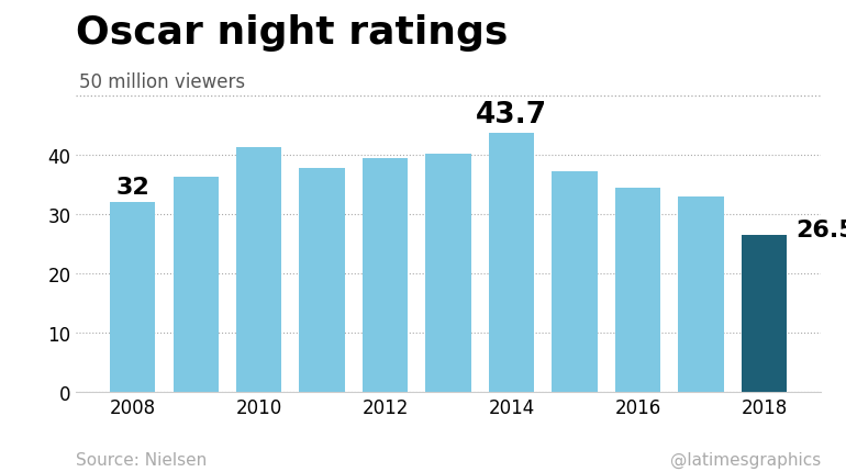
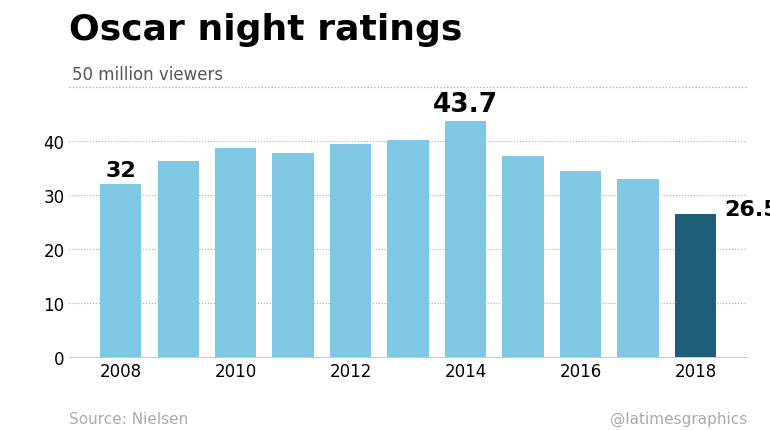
2010: 41.3 -> 38.8
